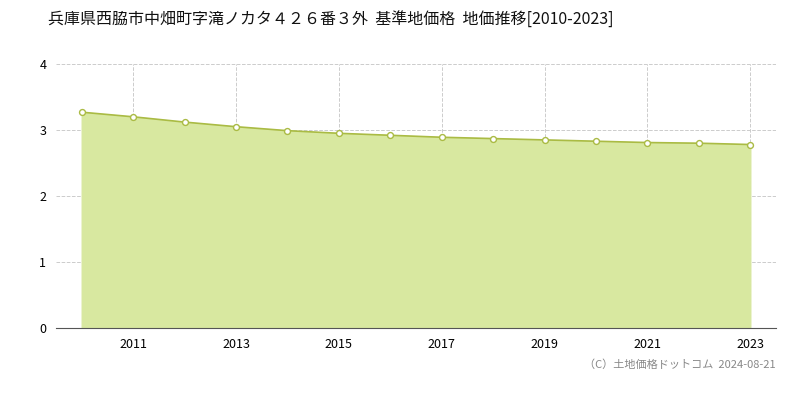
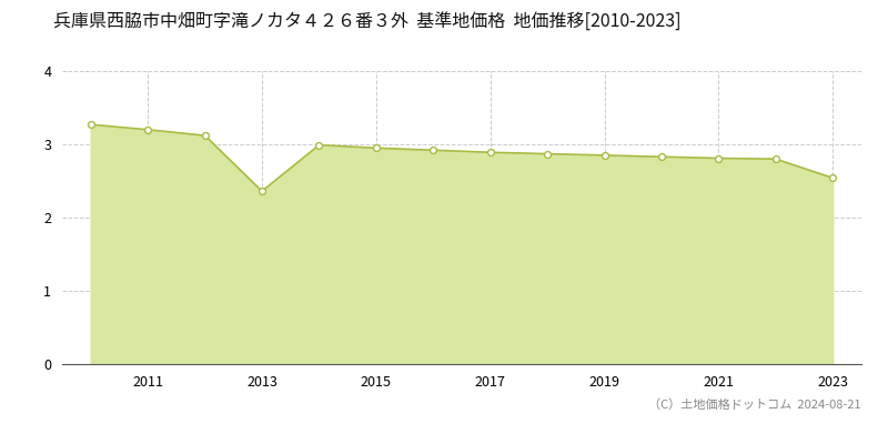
2013: 3.05 -> 2.36
2023: 2.78 -> 2.54
